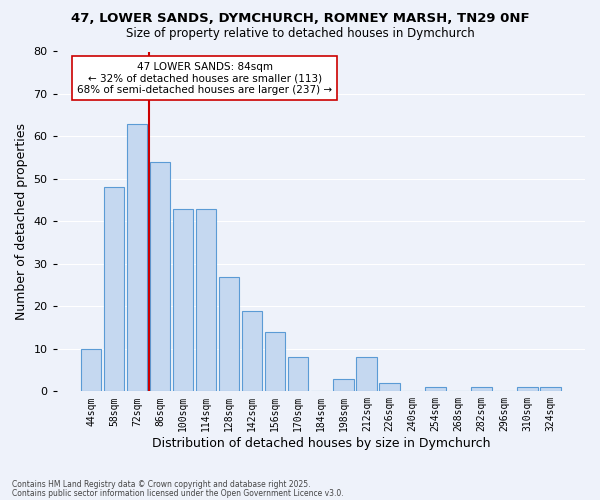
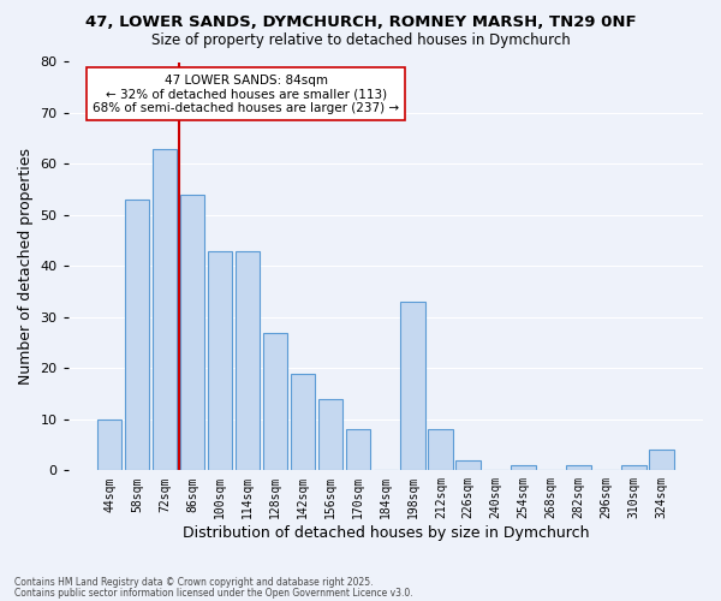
58sqm: 48 -> 53
198sqm: 3 -> 33
324sqm: 1 -> 4
